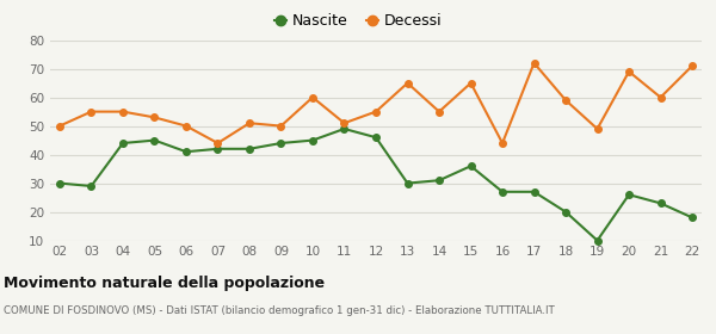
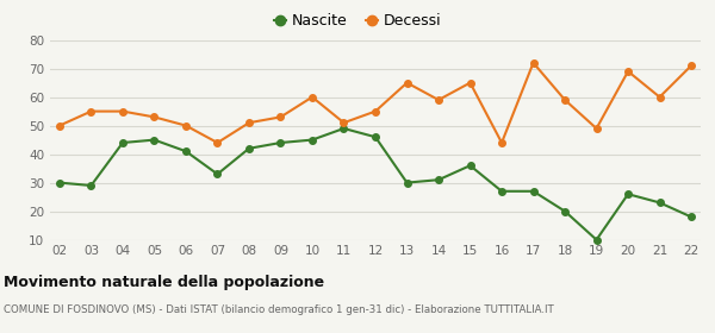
Nascite/07: 42 -> 33
Decessi/09: 50 -> 53
Decessi/14: 55 -> 59
